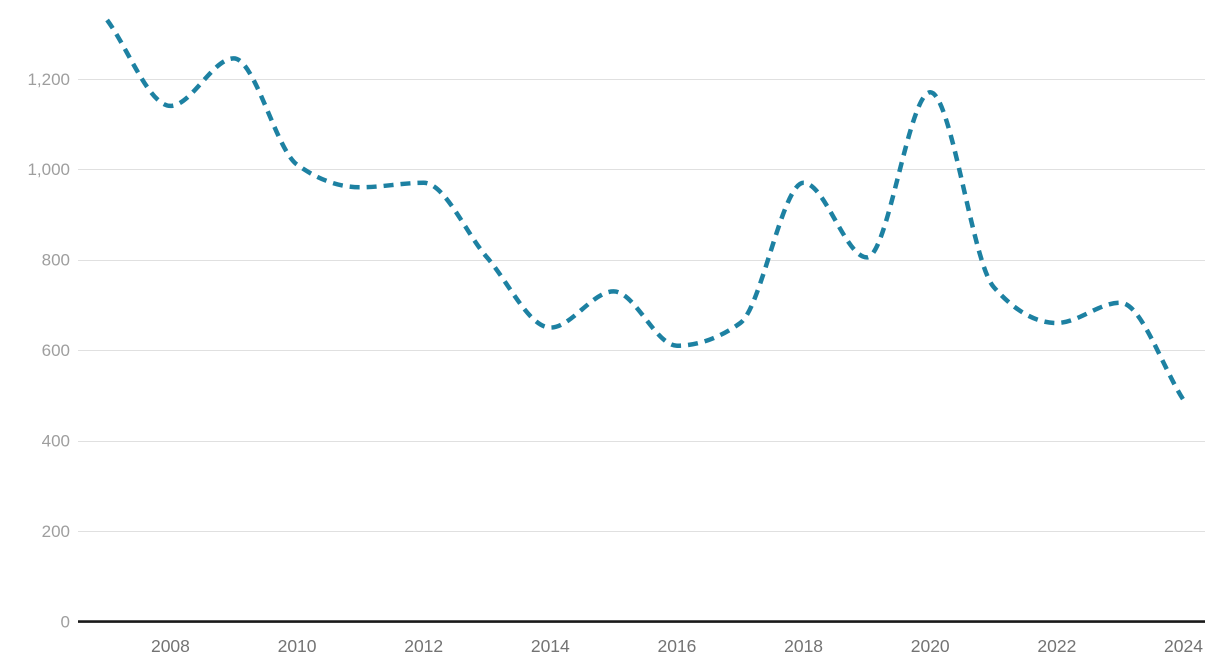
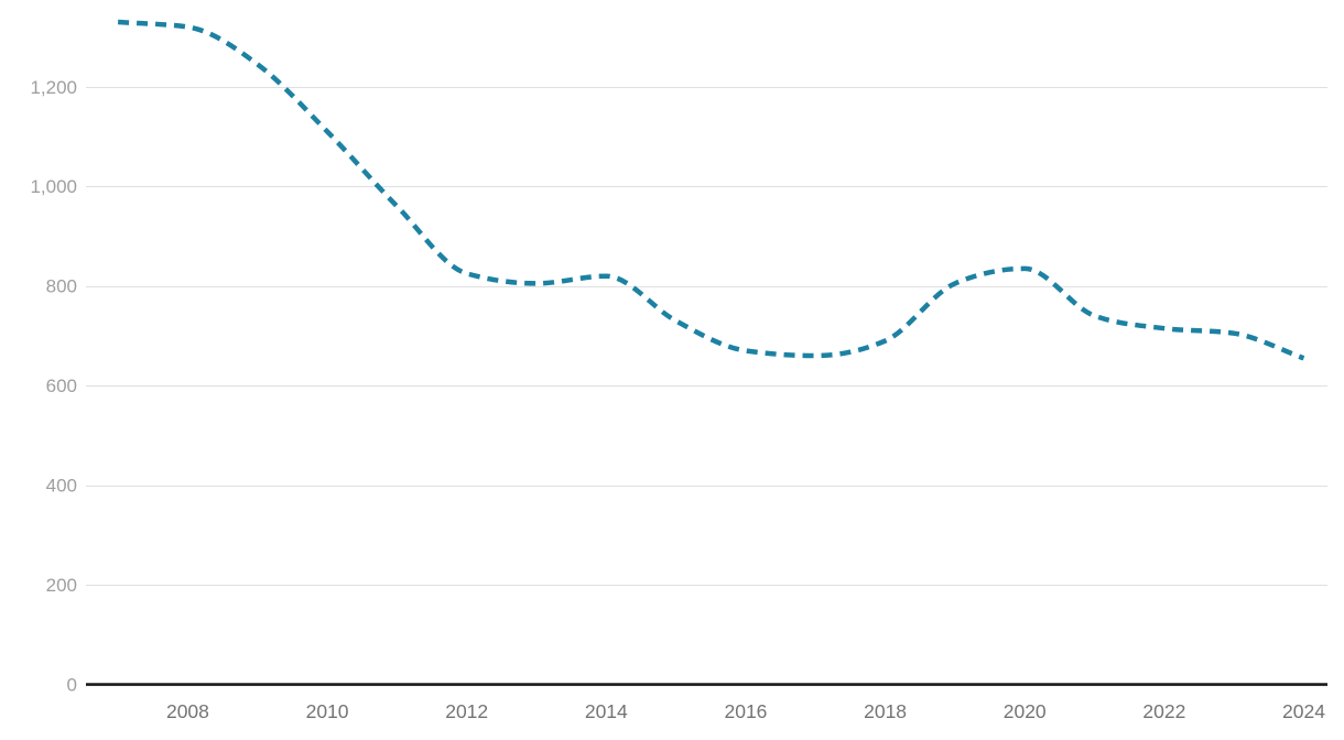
2008: 1140 -> 1320
2010: 1010 -> 1110
2012: 970 -> 820
2014: 650 -> 820
2016: 610 -> 670
2018: 970 -> 690
2020: 1170 -> 840
2022: 660 -> 720
2024: 490 -> 660
